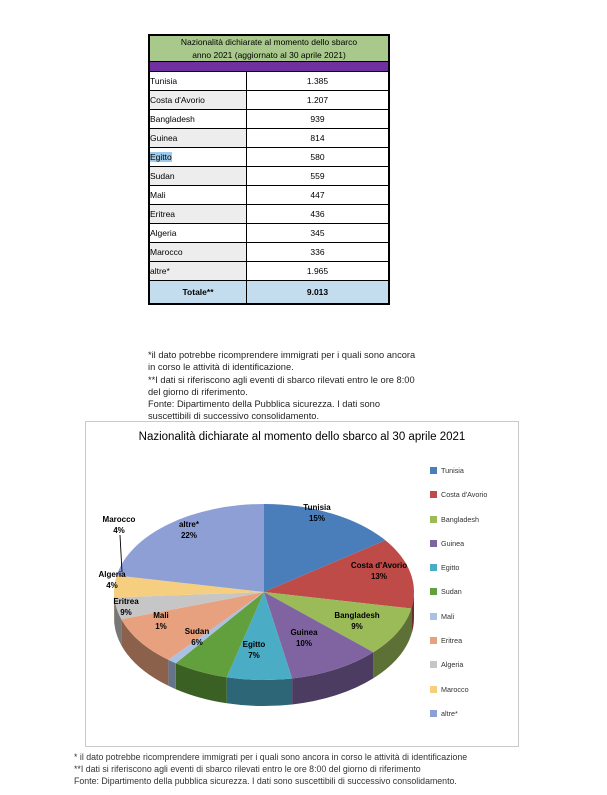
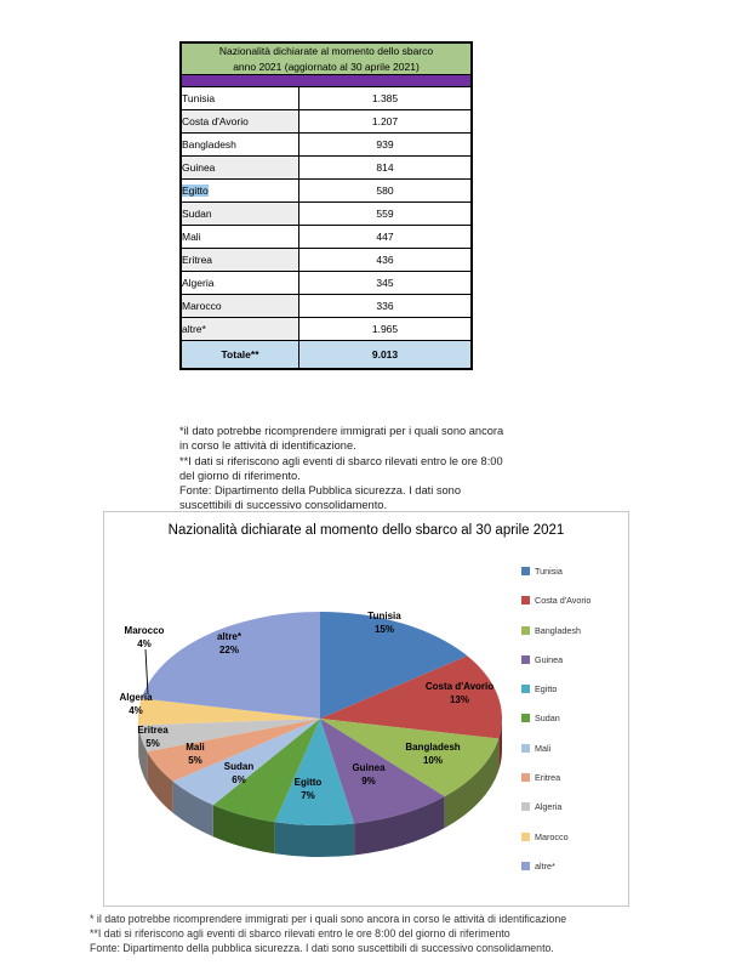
Bangladesh: 9% -> 10%
Guinea: 10% -> 9%
Mali: 1% -> 5%
Eritrea: 9% -> 5%
